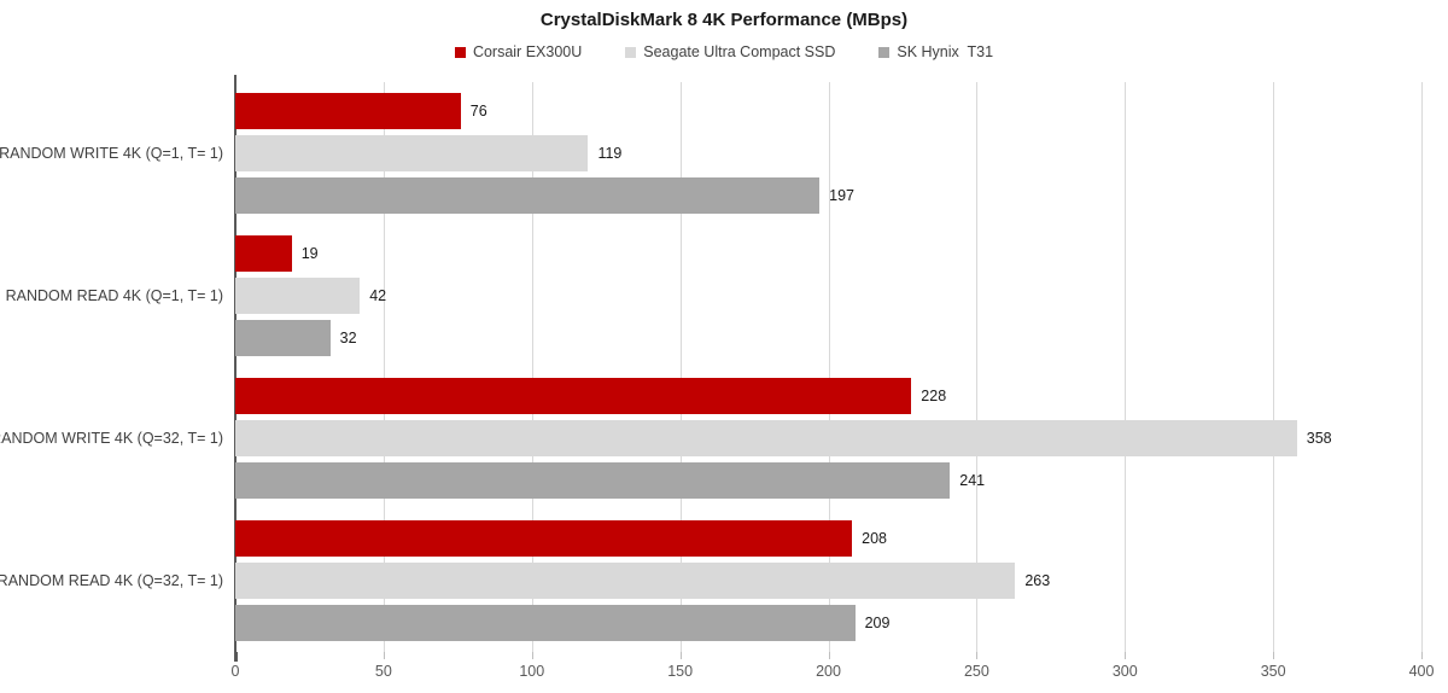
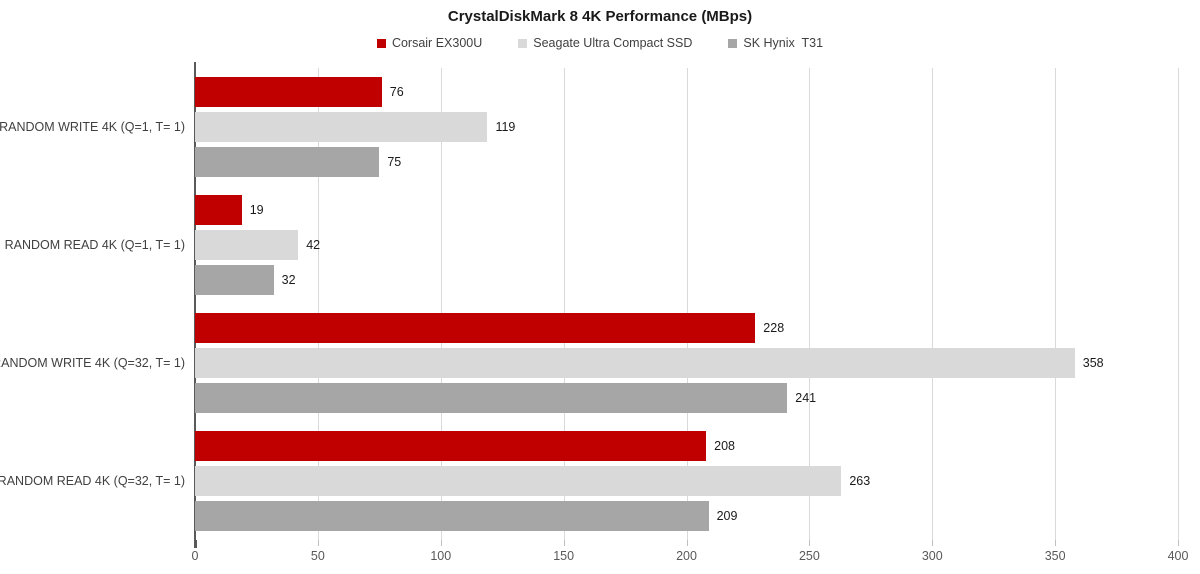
SK Hynix T31/RANDOM WRITE 4K (Q=1, T= 1): 197 -> 75
